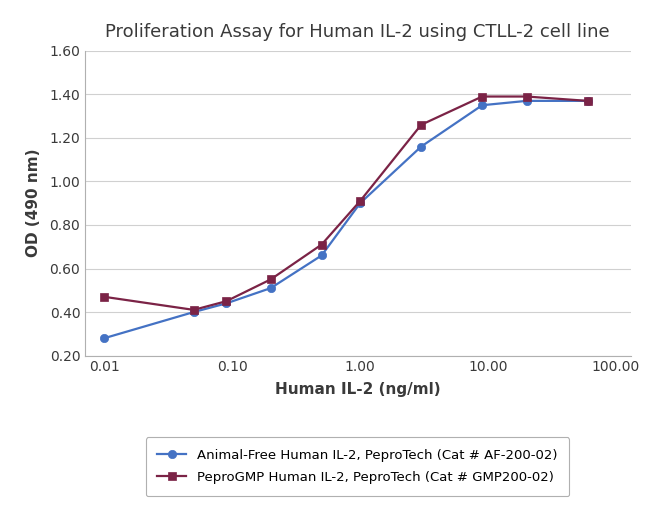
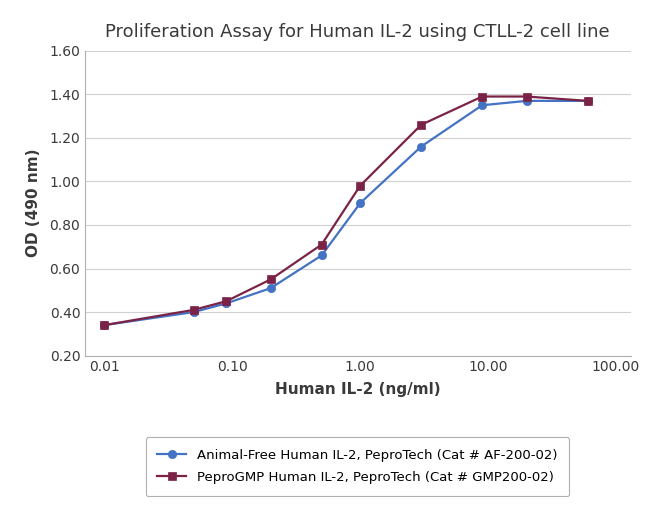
Animal-Free Human IL-2, PeproTech (Cat # AF-200-02)/0.01: 0.28 -> 0.34
PeproGMP Human IL-2, PeproTech (Cat # GMP200-02)/0.01: 0.47 -> 0.34
PeproGMP Human IL-2, PeproTech (Cat # GMP200-02)/1.00: 0.91 -> 0.98
